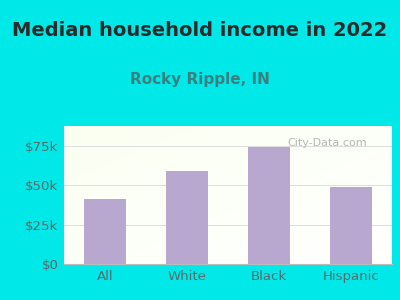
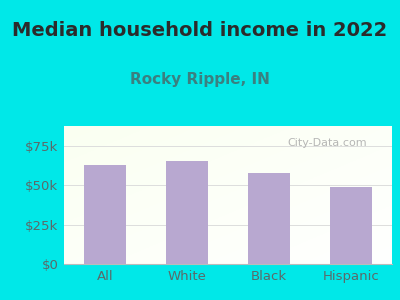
All: $41k -> $63k
White: $59k -> $65k
Black: $74k -> $58k
